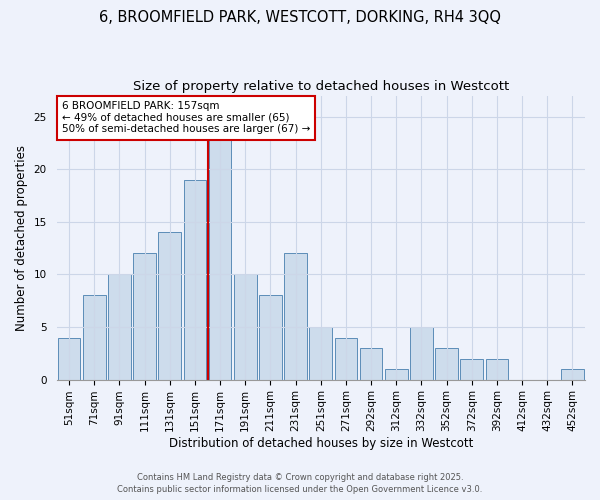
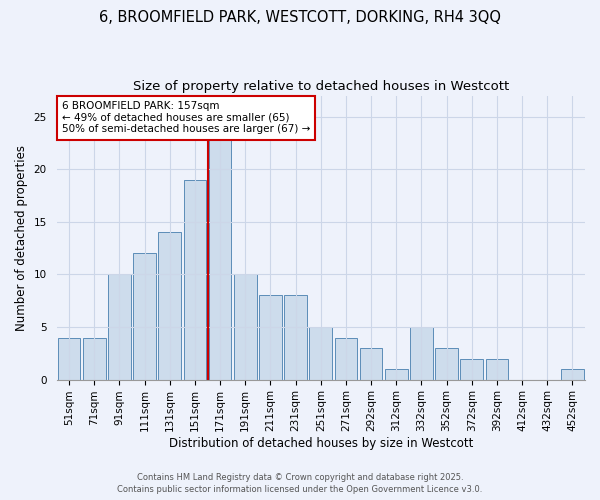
71sqm: 8 -> 4
231sqm: 12 -> 8
